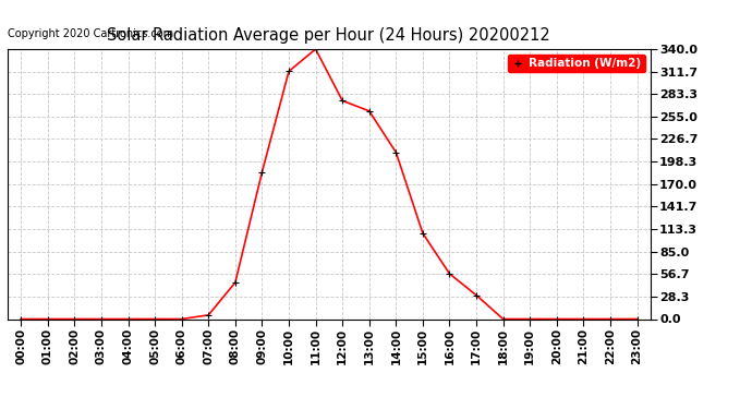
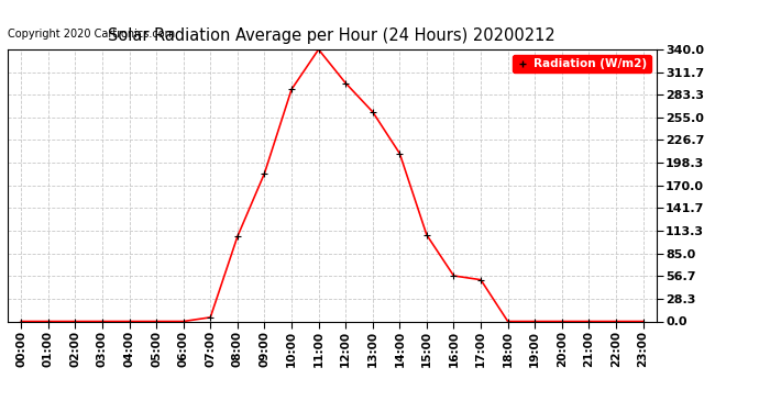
08:00: 46 -> 106
10:00: 312 -> 290
12:00: 275 -> 298
17:00: 30 -> 52
